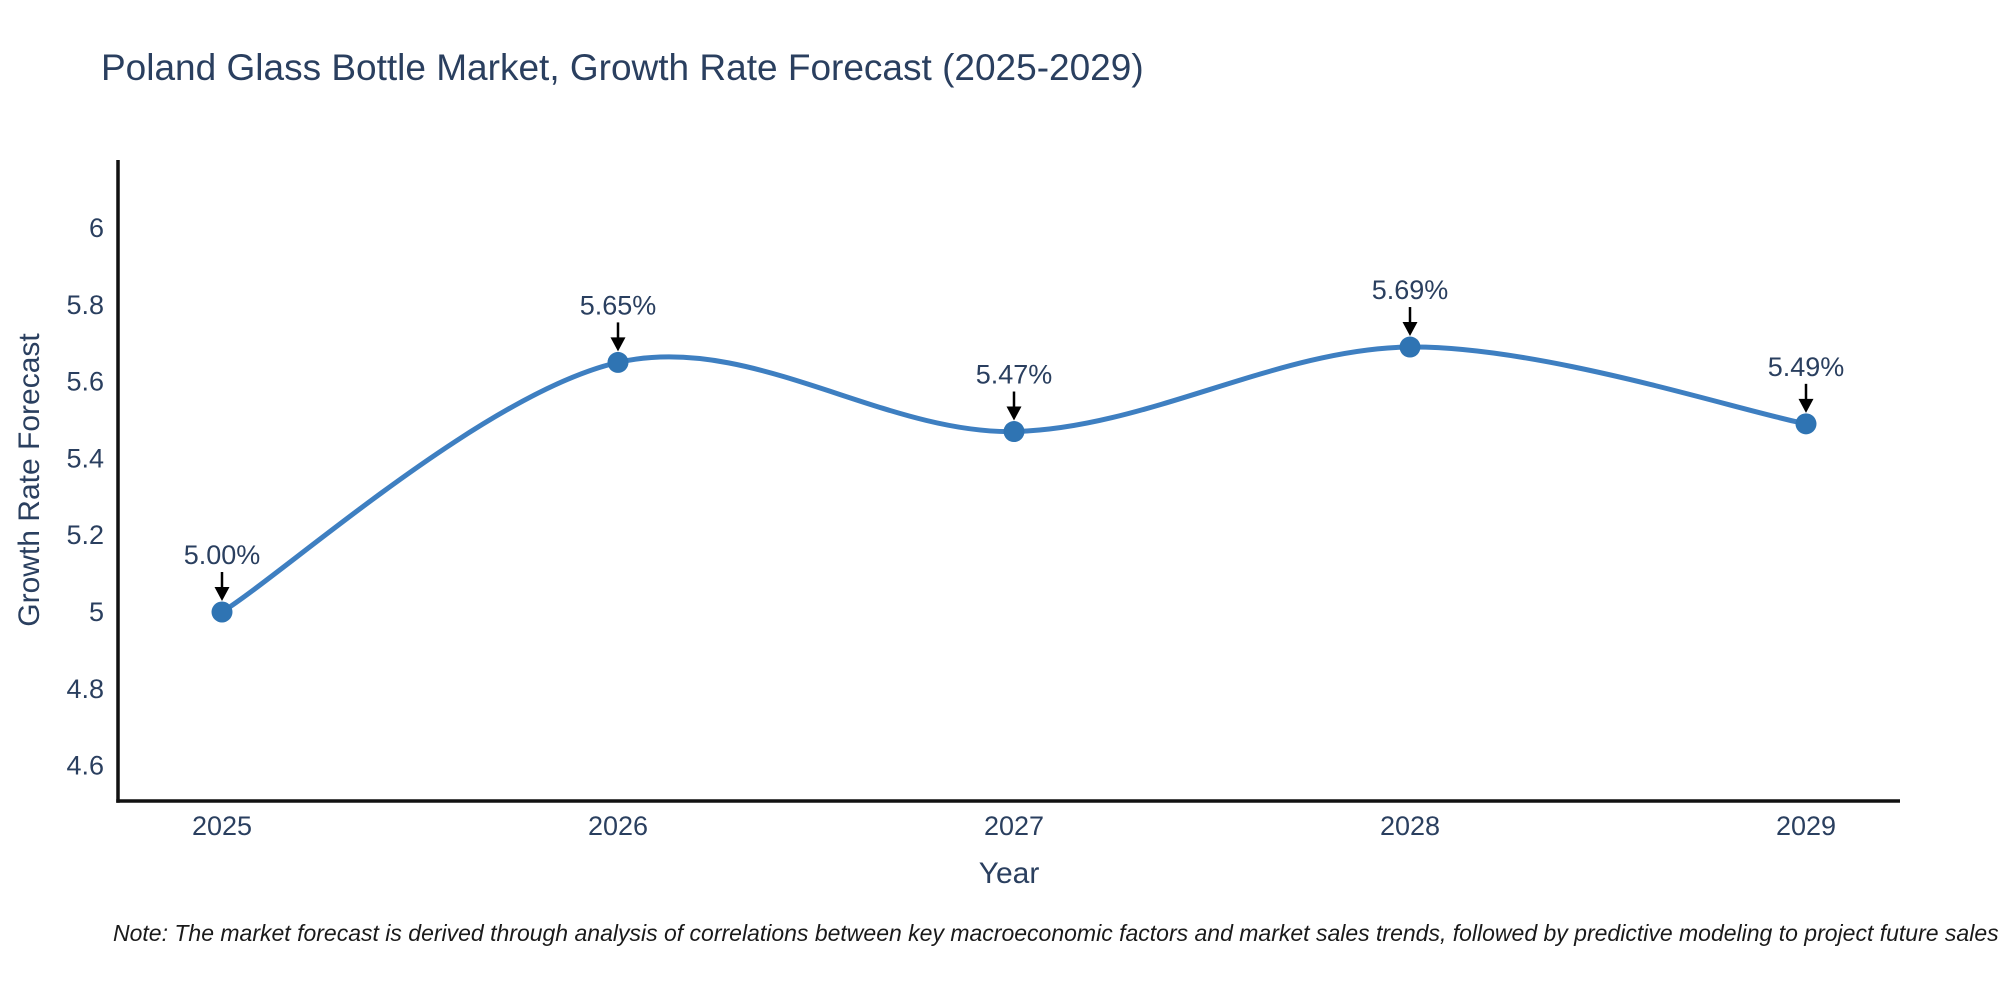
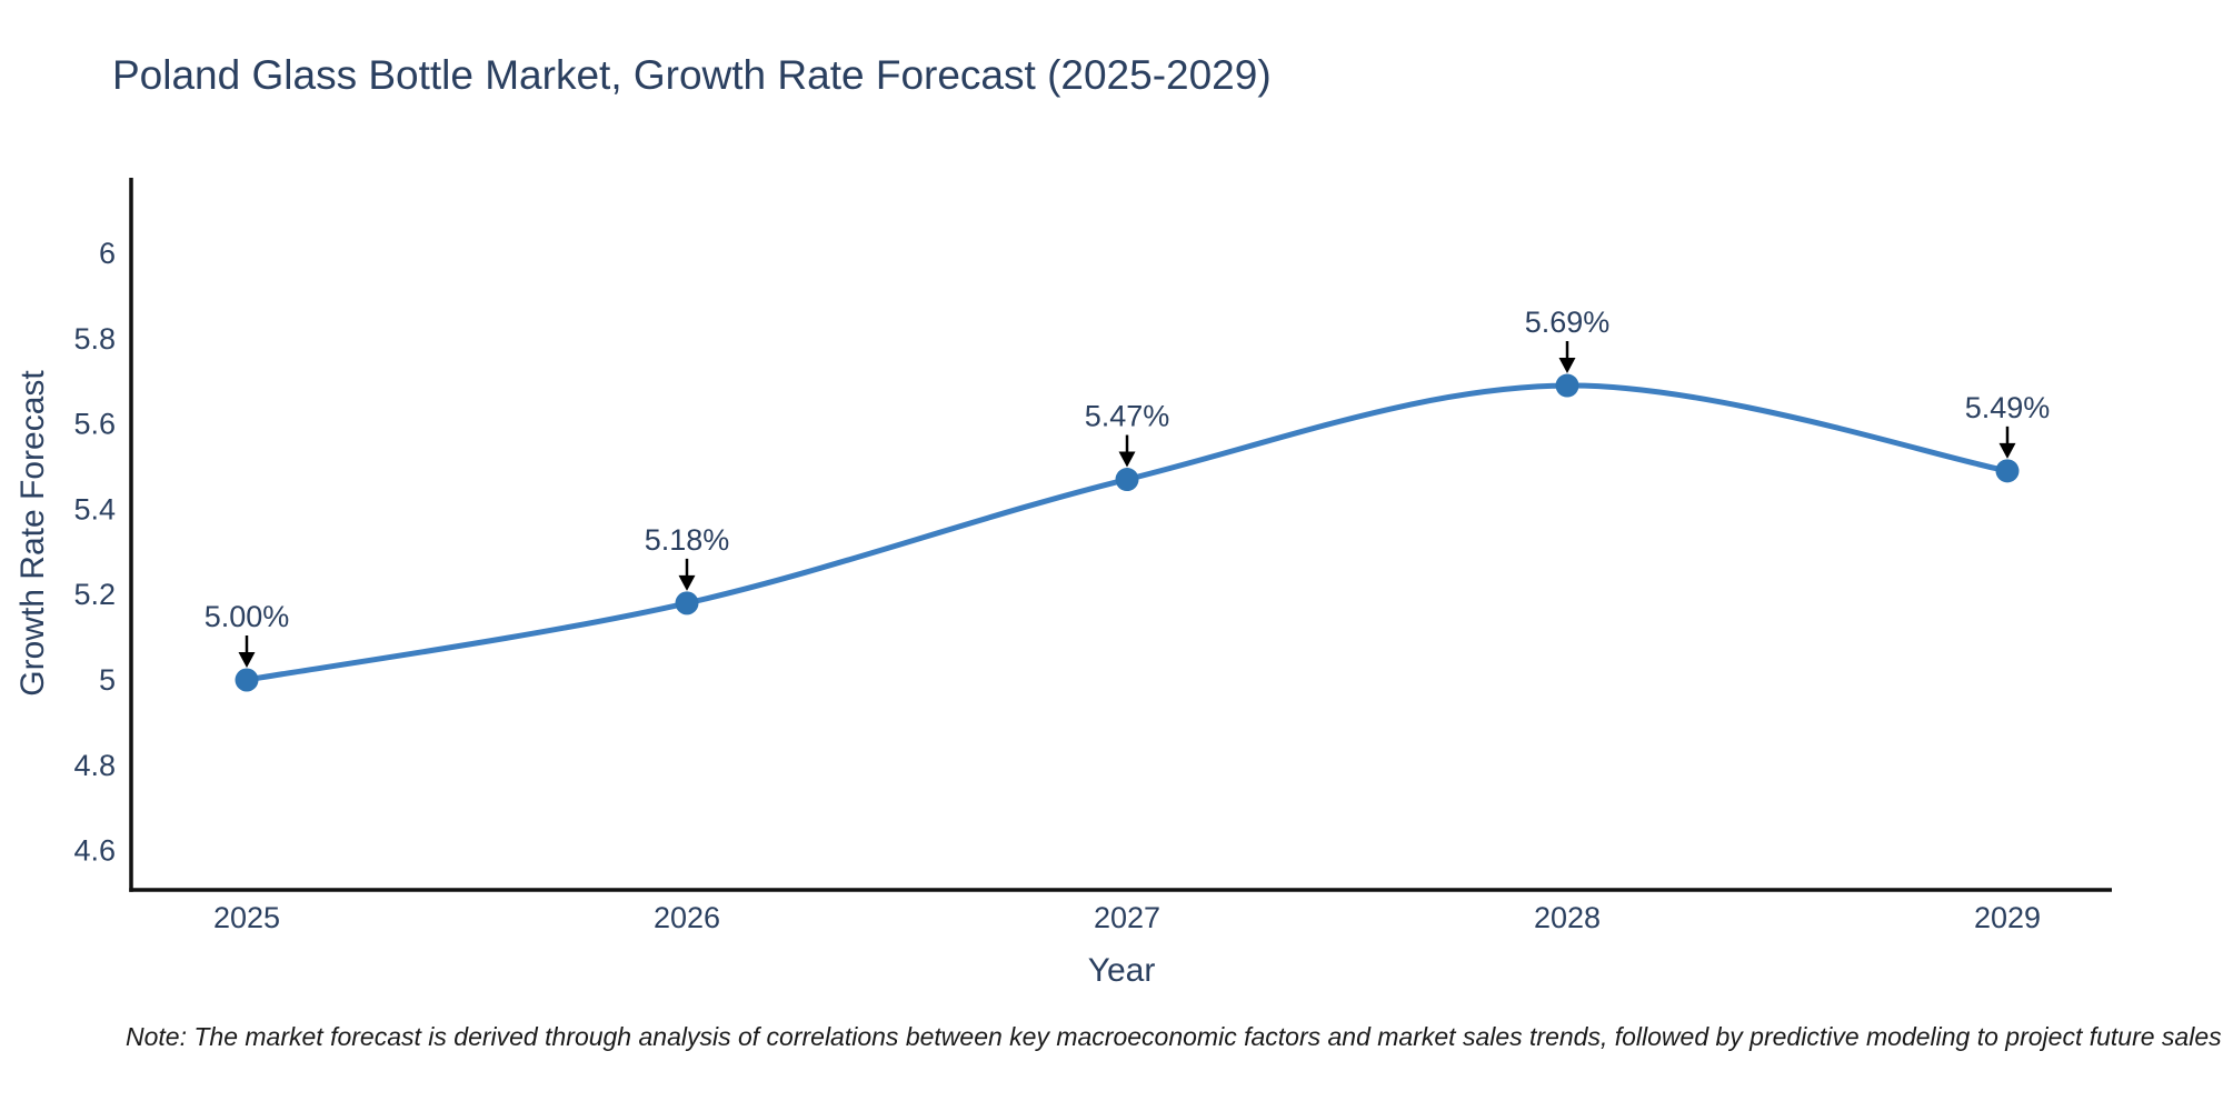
2026: 5.65% -> 5.18%
